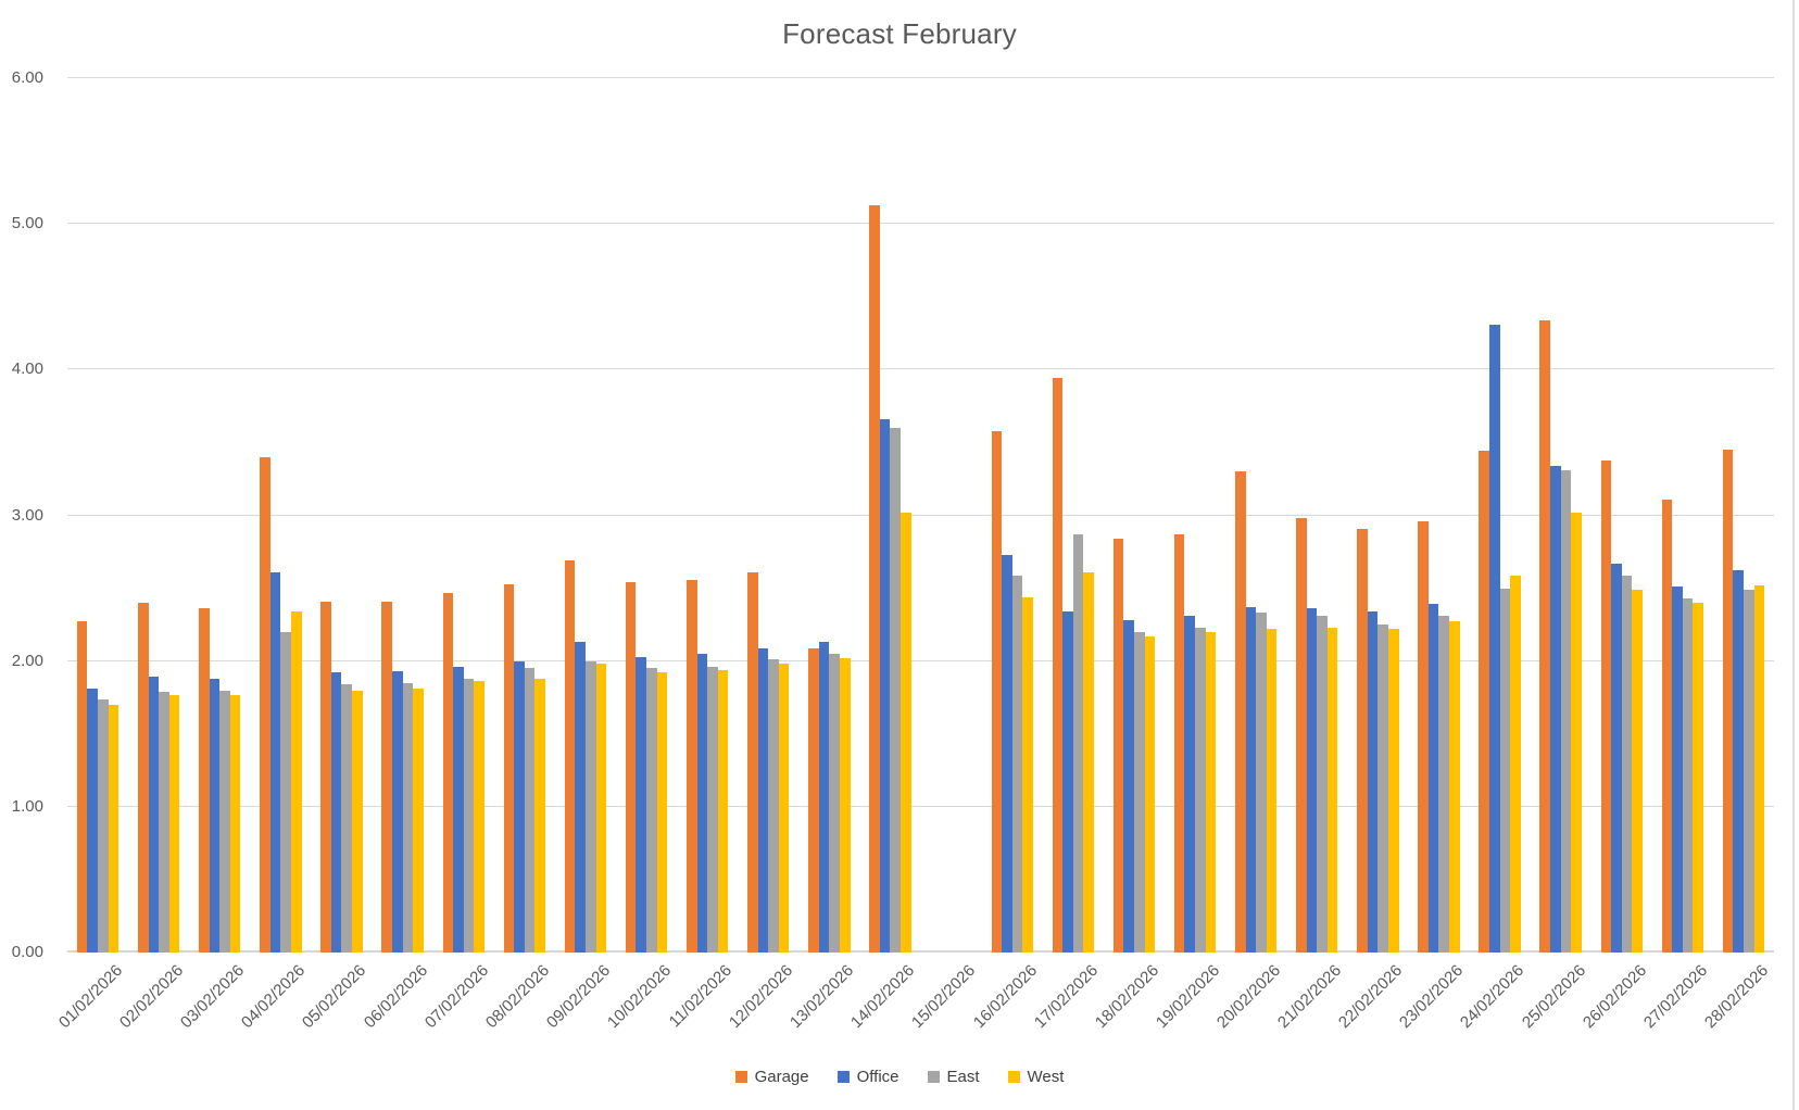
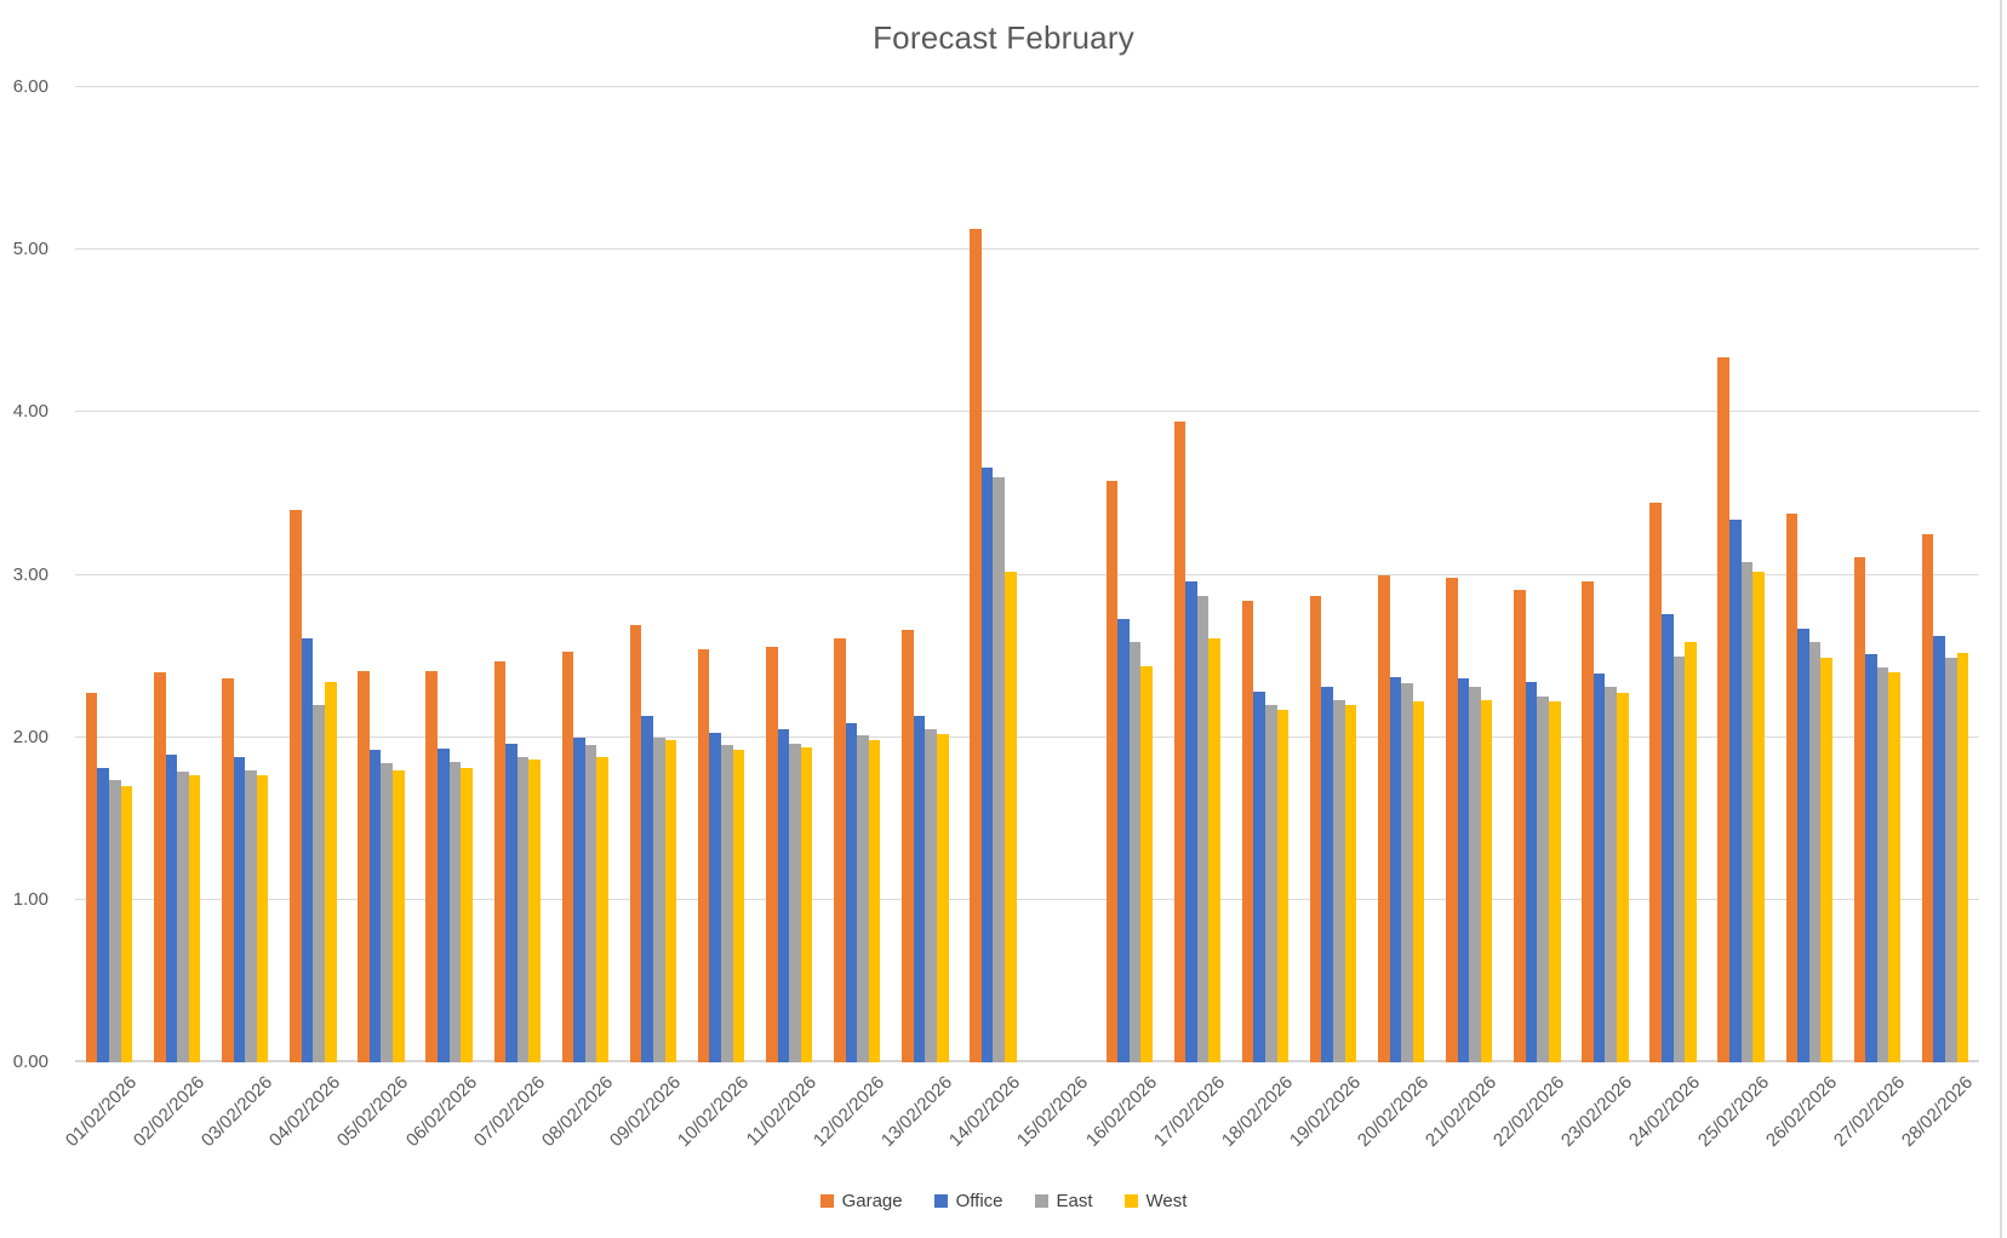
Garage/13/02/2026: 2.09 -> 2.66
Office/17/02/2026: 2.34 -> 2.96
Garage/20/02/2026: 3.30 -> 3.00
Office/24/02/2026: 4.31 -> 2.76
East/25/02/2026: 3.31 -> 3.08
Garage/28/02/2026: 3.45 -> 3.25
